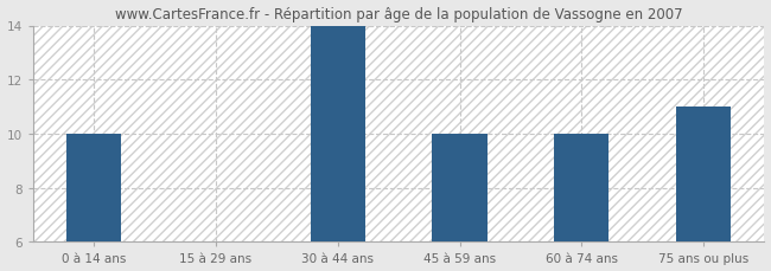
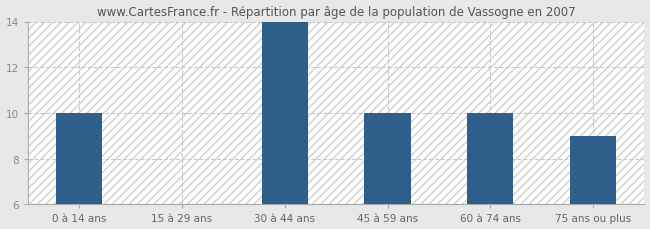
75 ans ou plus: 11 -> 9
